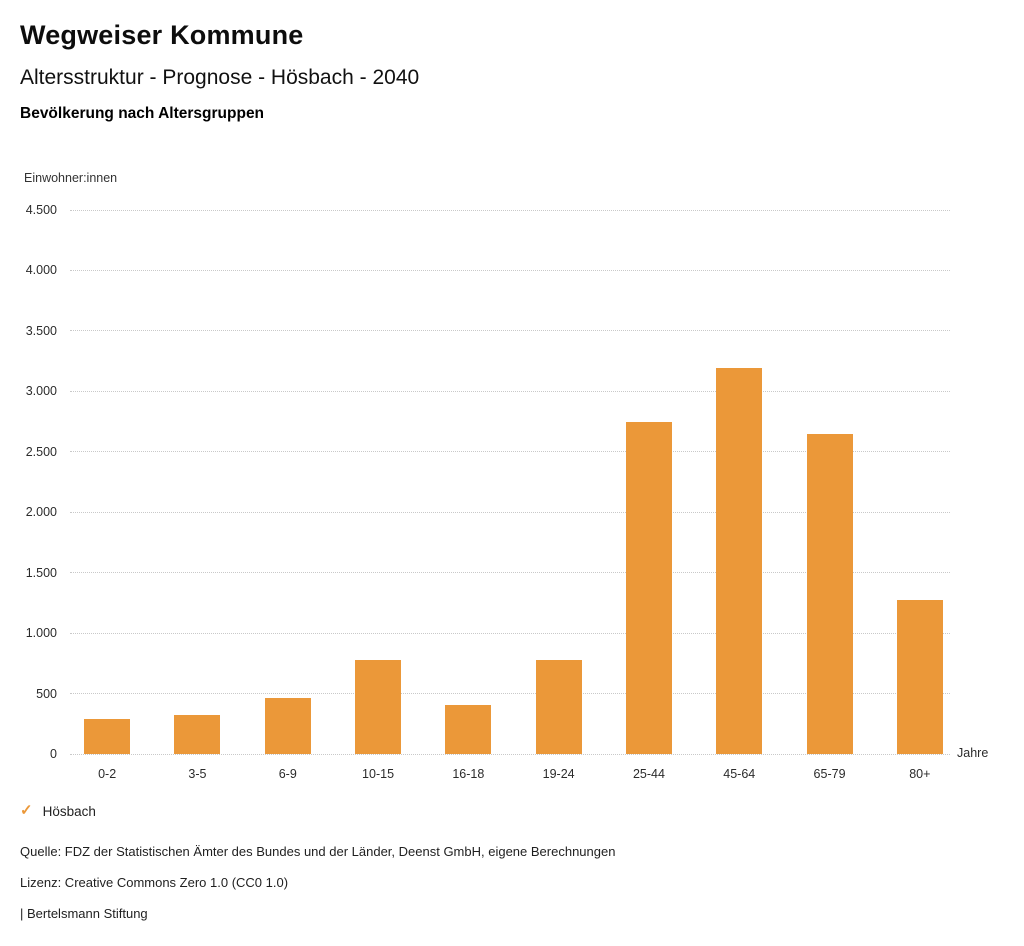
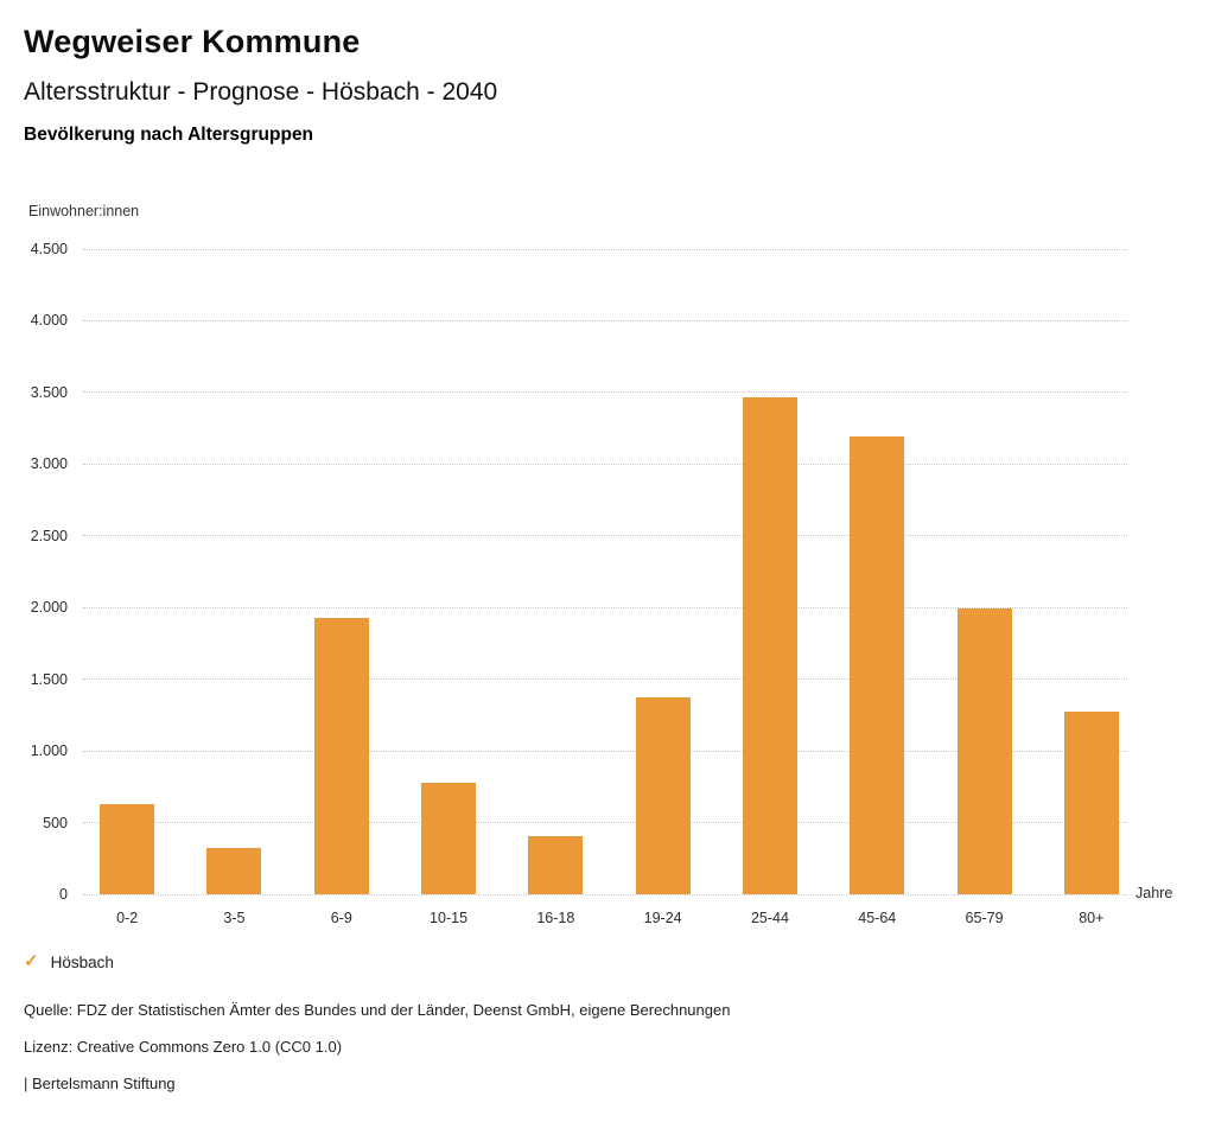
0-2: 290 -> 630
6-9: 460 -> 1930
19-24: 780 -> 1370
25-44: 2750 -> 3470
65-79: 2640 -> 1990
